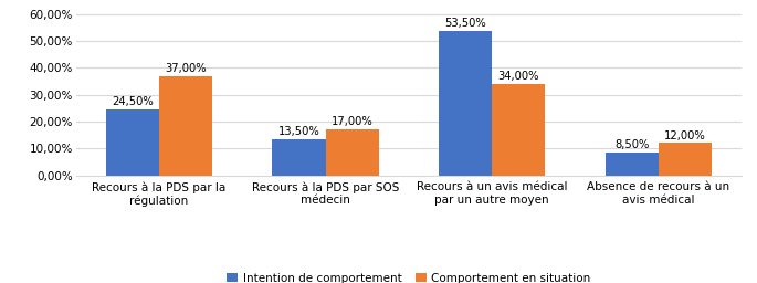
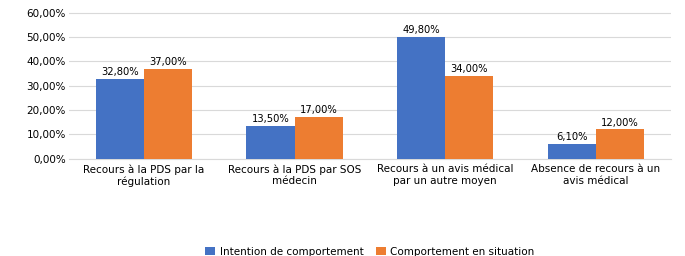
Intention de comportement/Recours à la PDS par la régulation: 24,50% -> 32,80%
Intention de comportement/Recours à un avis médical par un autre moyen: 53,50% -> 49,80%
Intention de comportement/Absence de recours à un avis médical: 8,50% -> 6,10%
